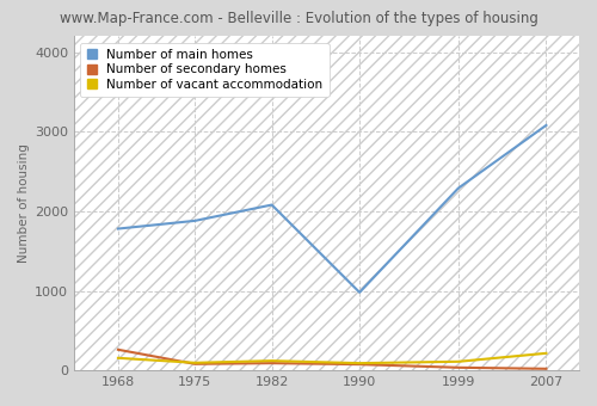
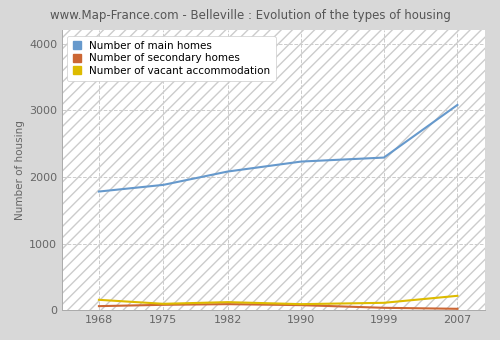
Number of secondary homes/1968: 260 -> 60
Number of main homes/1990: 980 -> 2230
